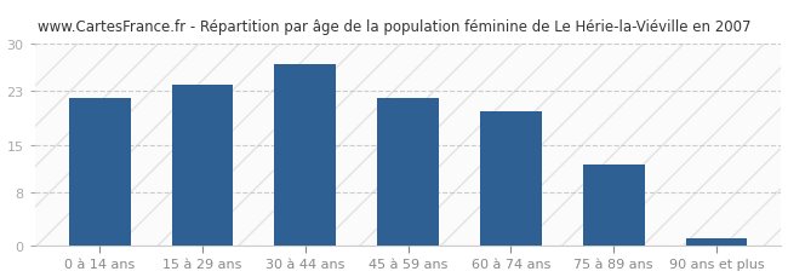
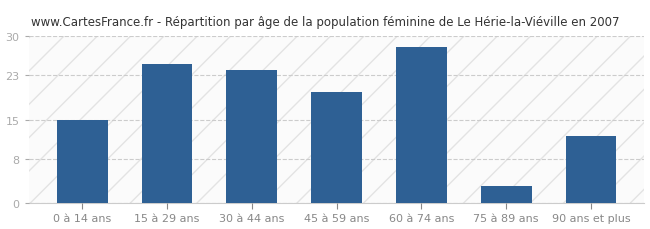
0 à 14 ans: 22 -> 15
15 à 29 ans: 24 -> 25
30 à 44 ans: 27 -> 24
45 à 59 ans: 22 -> 20
60 à 74 ans: 20 -> 28
75 à 89 ans: 12 -> 3
90 ans et plus: 1 -> 12
